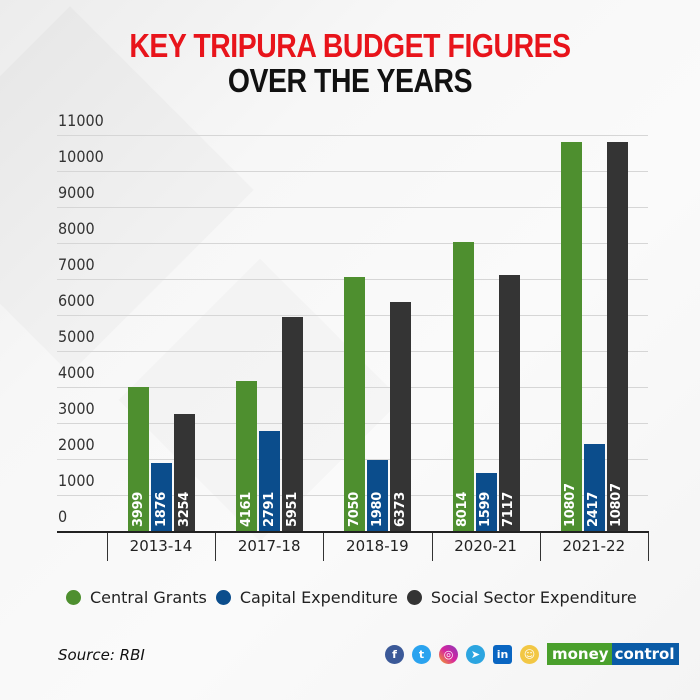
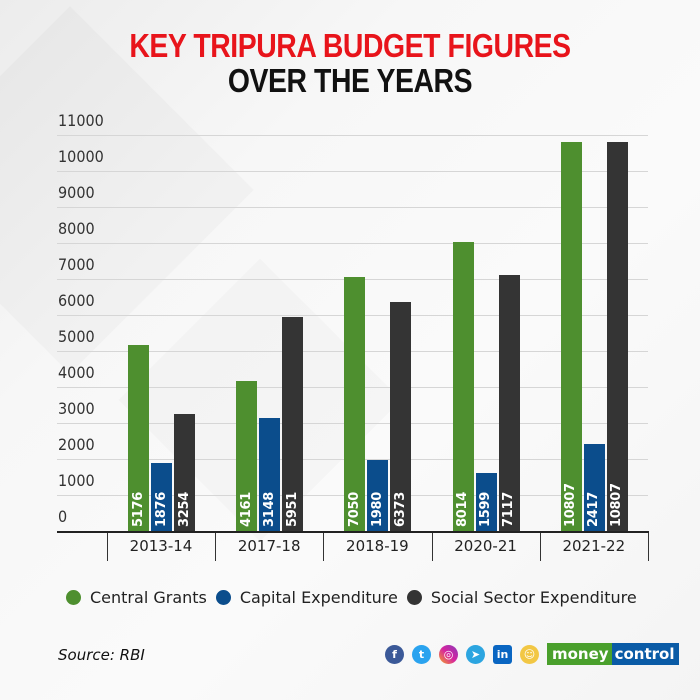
Central Grants/2013-14: 3999 -> 5176
Capital Expenditure/2017-18: 2791 -> 3148
